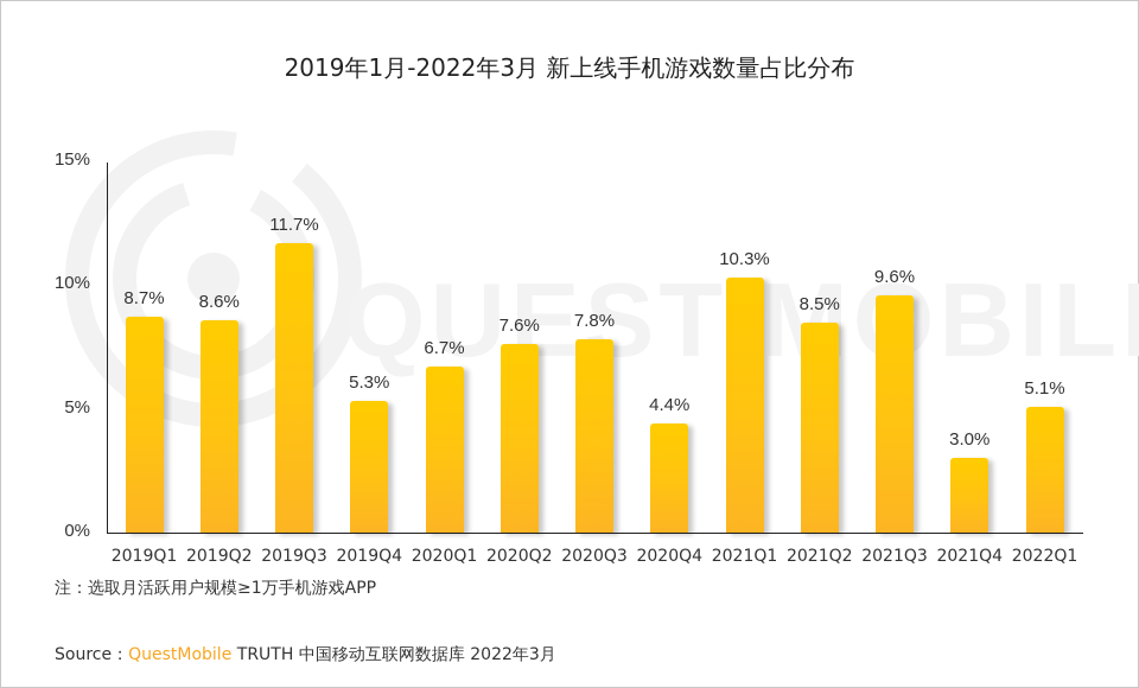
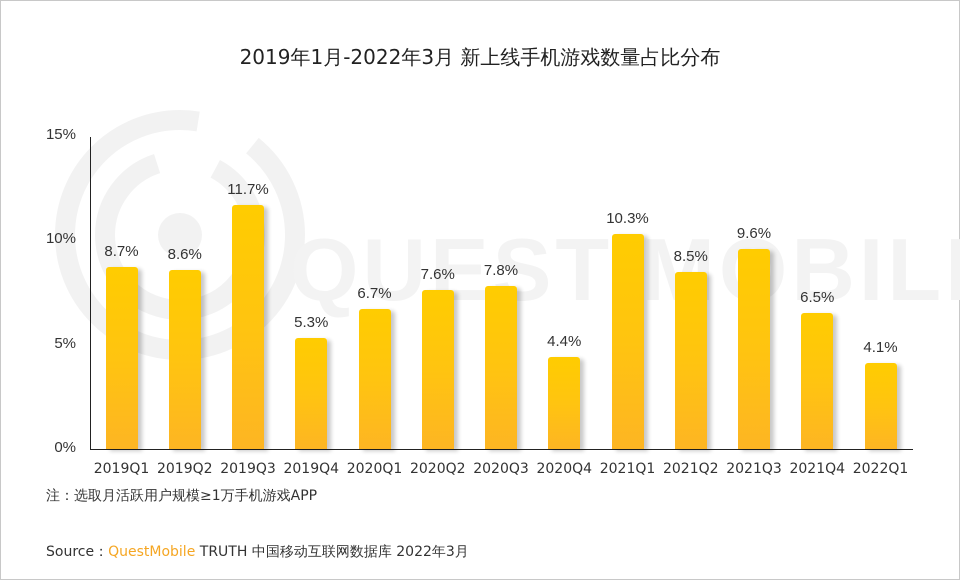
2021Q4: 3.0% -> 6.5%
2022Q1: 5.1% -> 4.1%
